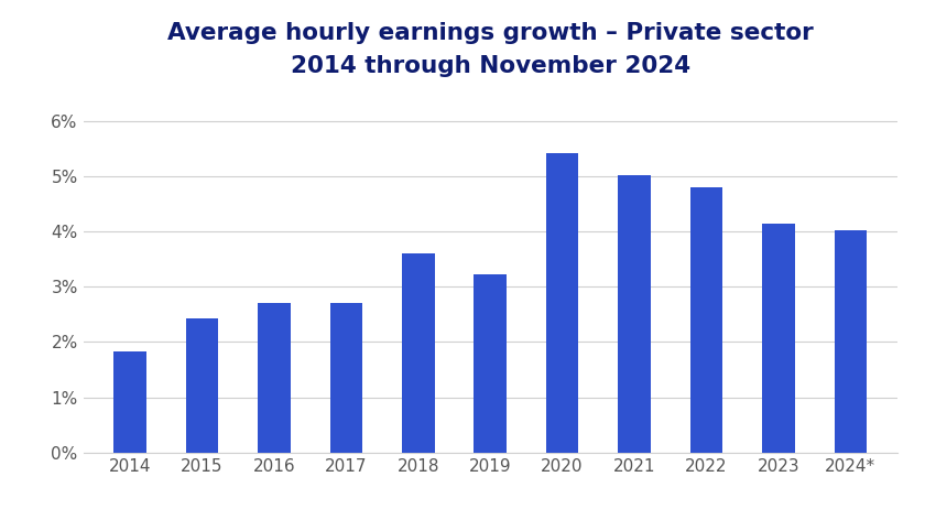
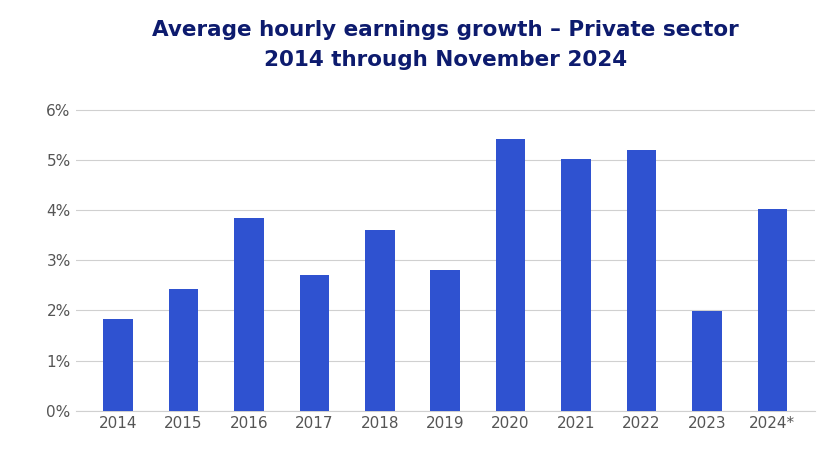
2016: 2.70% -> 3.84%
2019: 3.22% -> 2.80%
2022: 4.80% -> 5.20%
2023: 4.15% -> 1.98%
